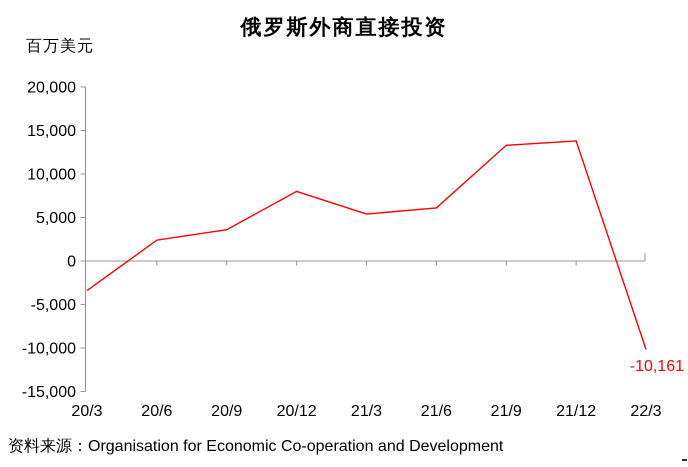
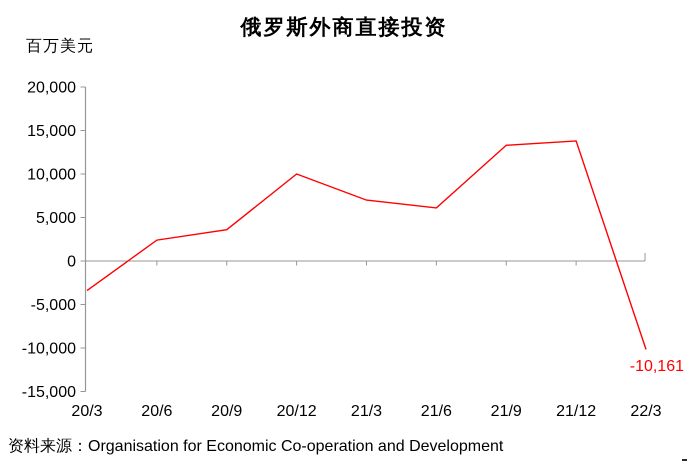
20/12: 8000 -> 10000
21/3: 5000 -> 7000
